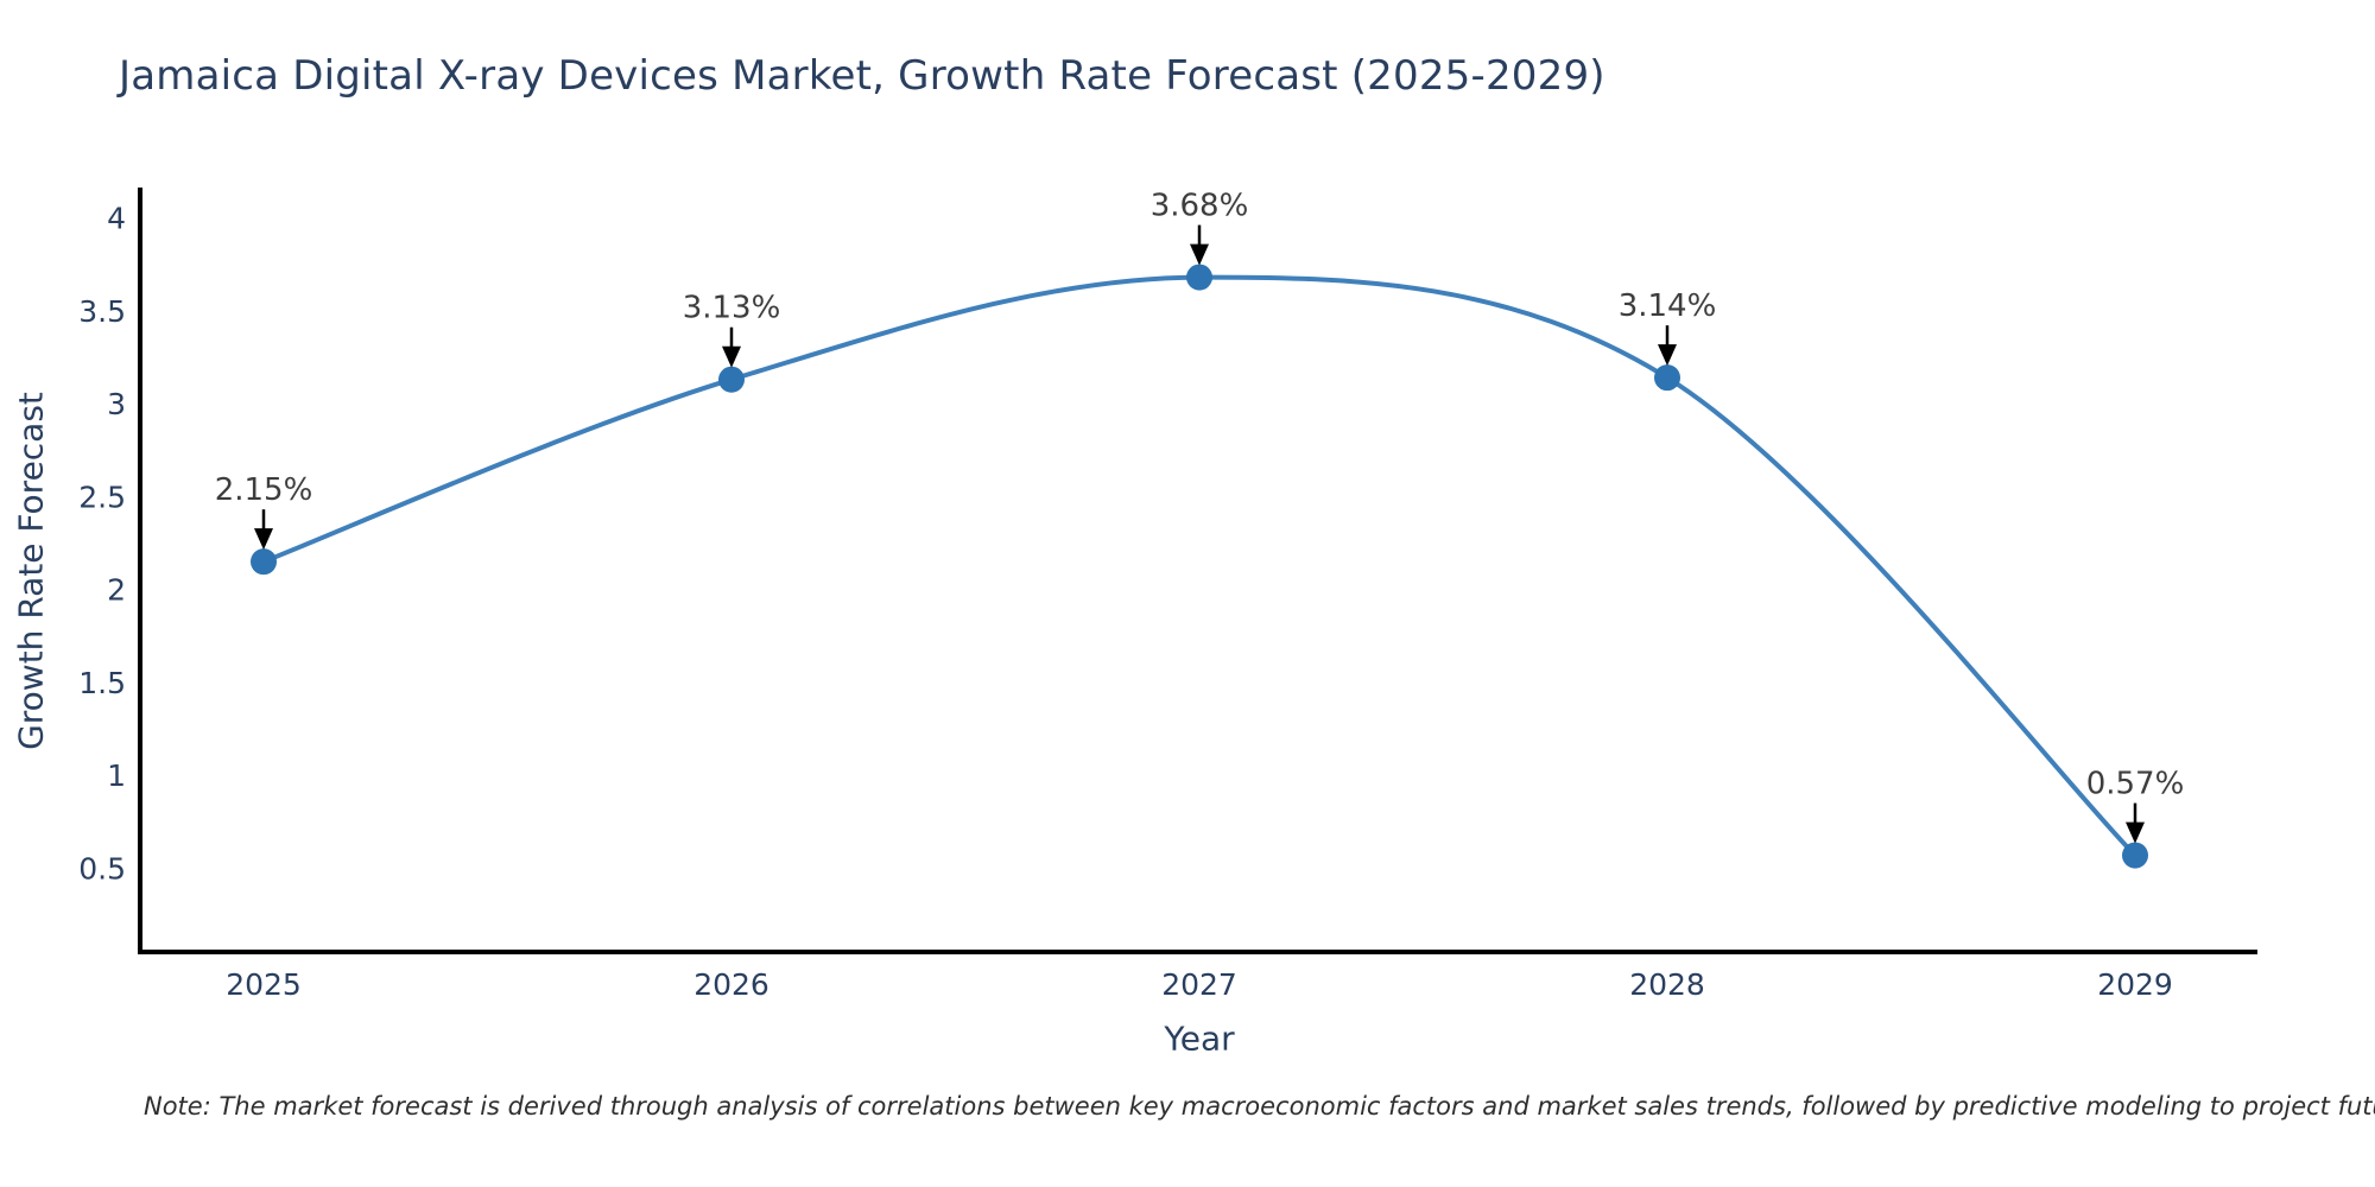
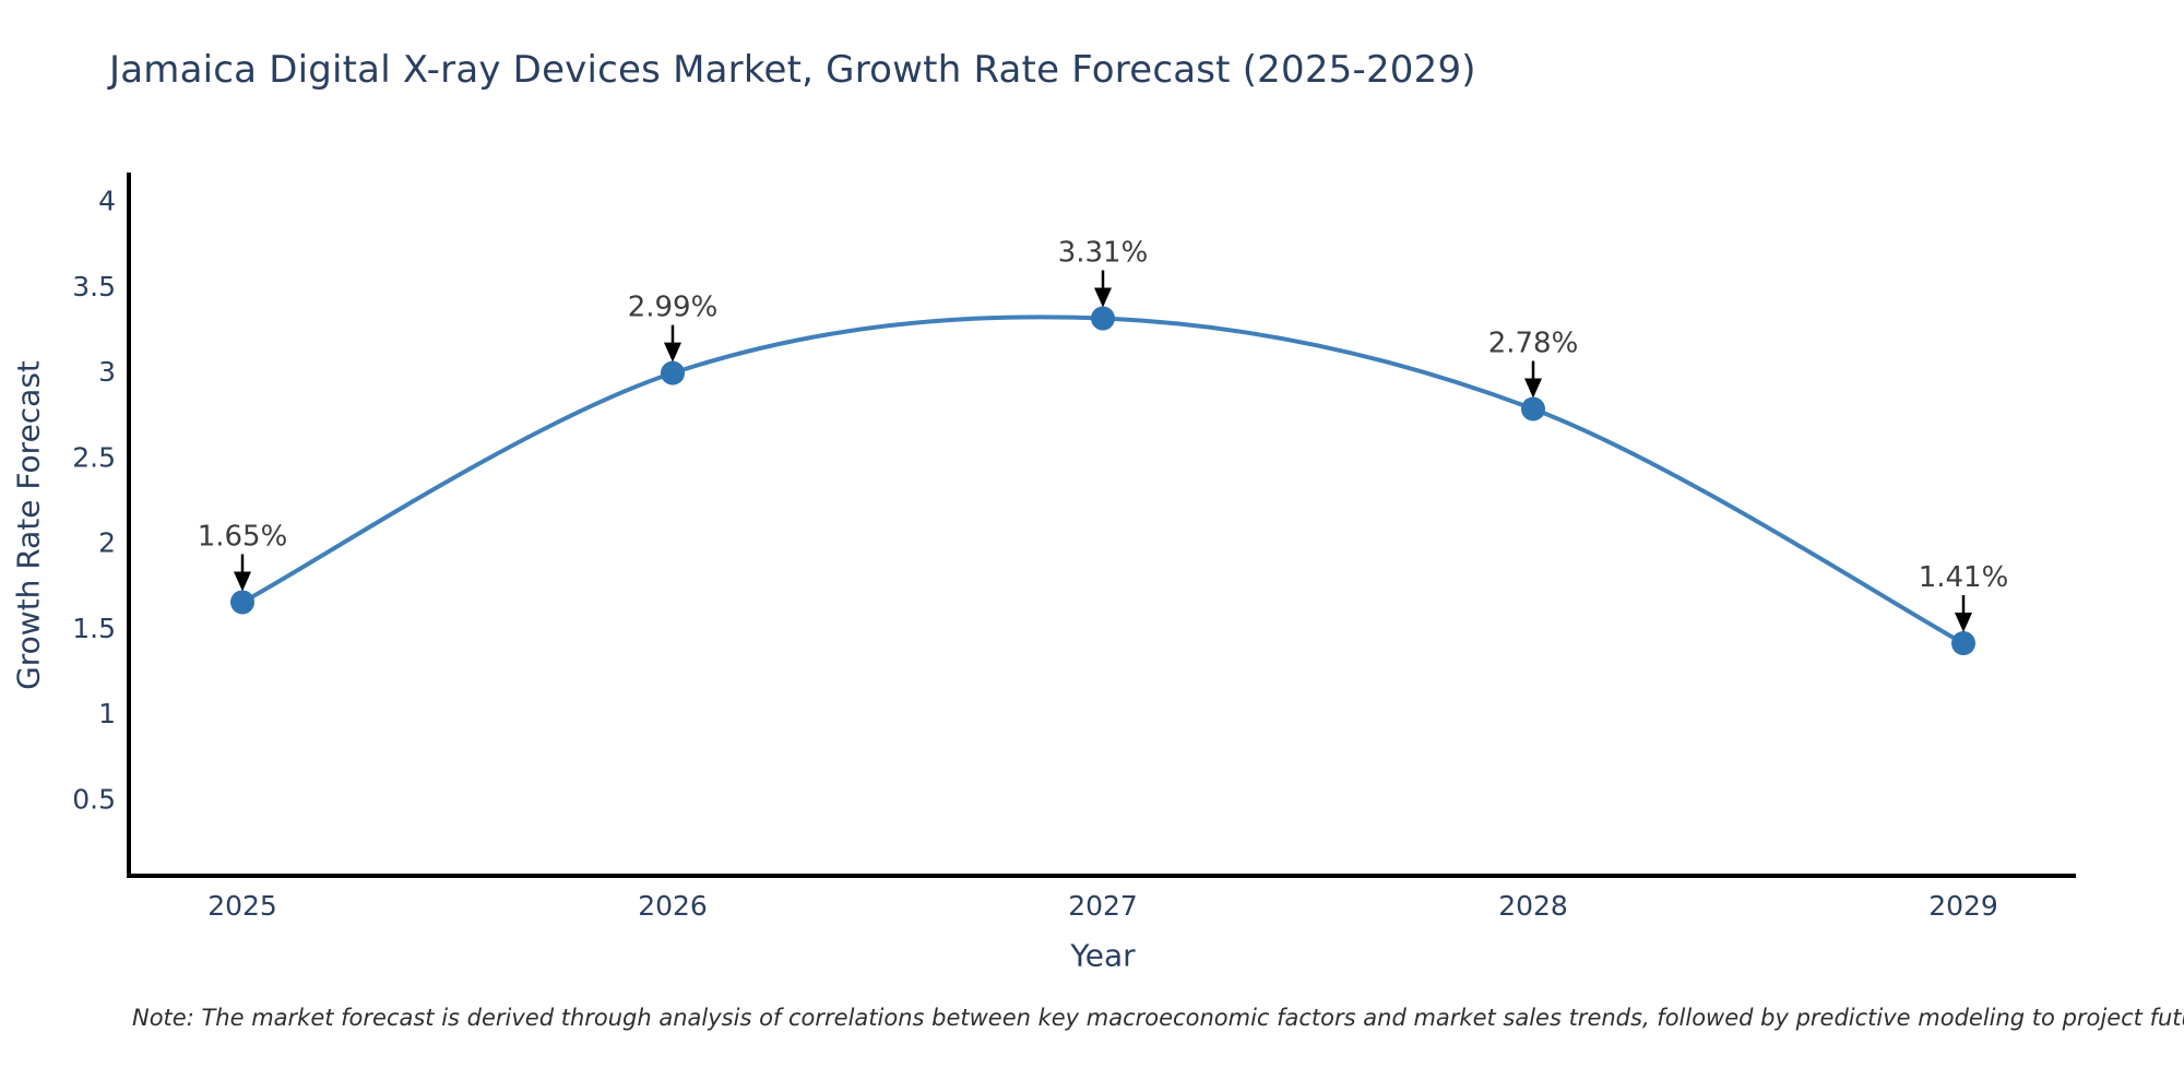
2025: 2.15% -> 1.65%
2026: 3.13% -> 2.99%
2027: 3.68% -> 3.31%
2028: 3.14% -> 2.78%
2029: 0.57% -> 1.41%
